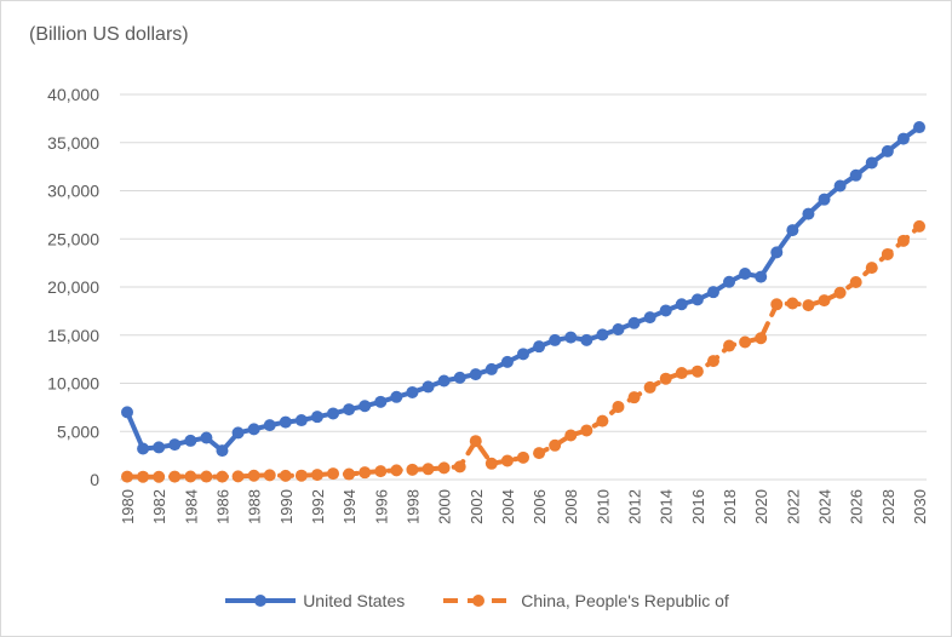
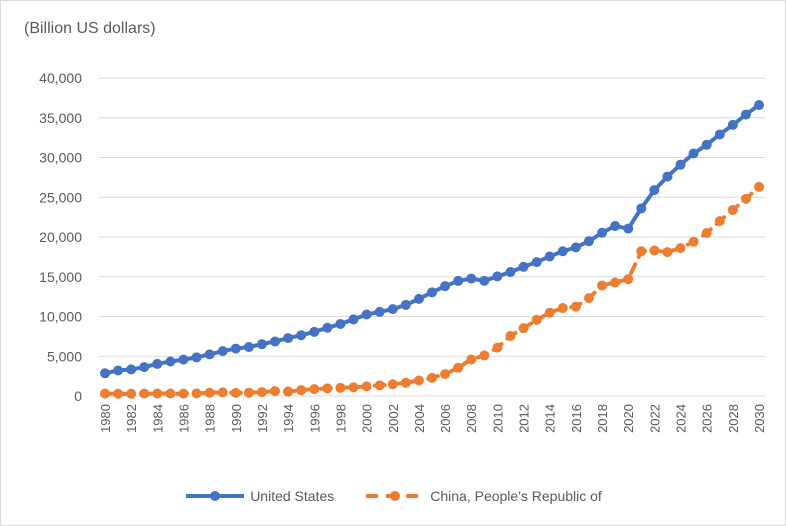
United States/1980: 7000 -> 3000
United States/1986: 3000 -> 5000
China, People's Republic of/2002: 4000 -> 1000
